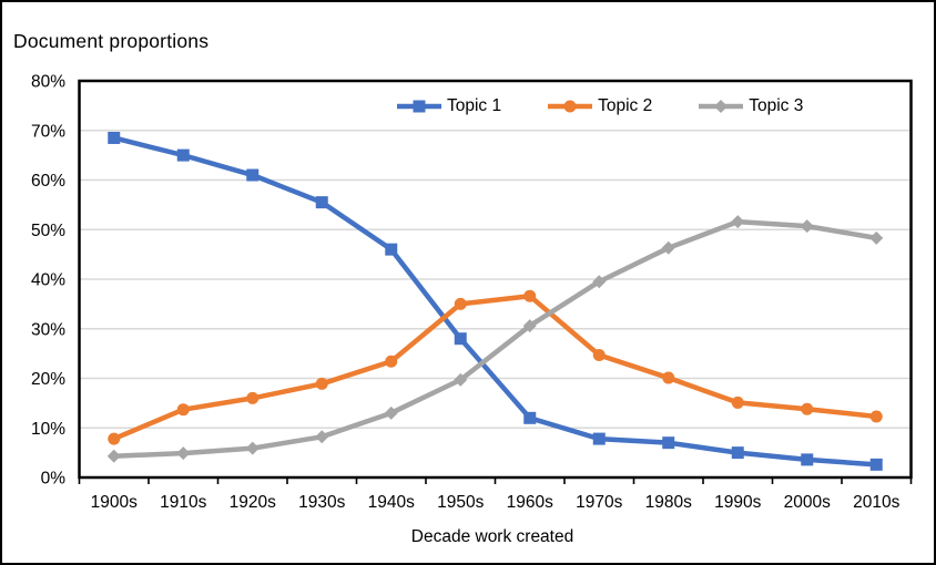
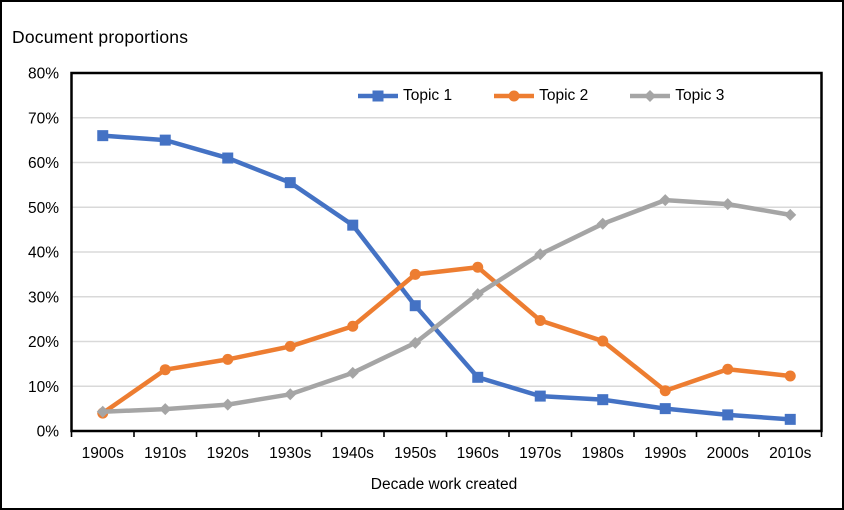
Topic 1/1900s: 68% -> 66%
Topic 2/1900s: 8% -> 4%
Topic 2/1990s: 15% -> 9%
